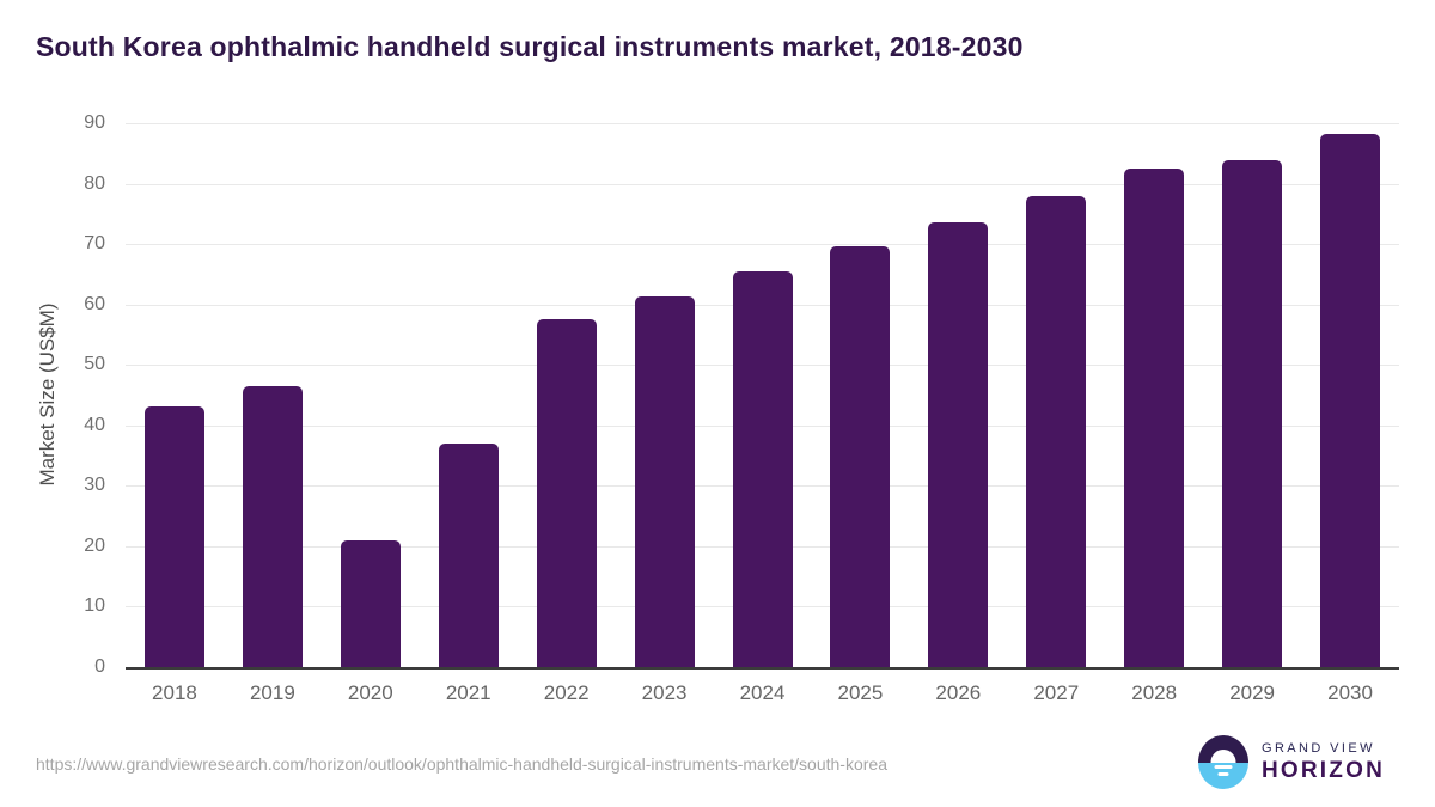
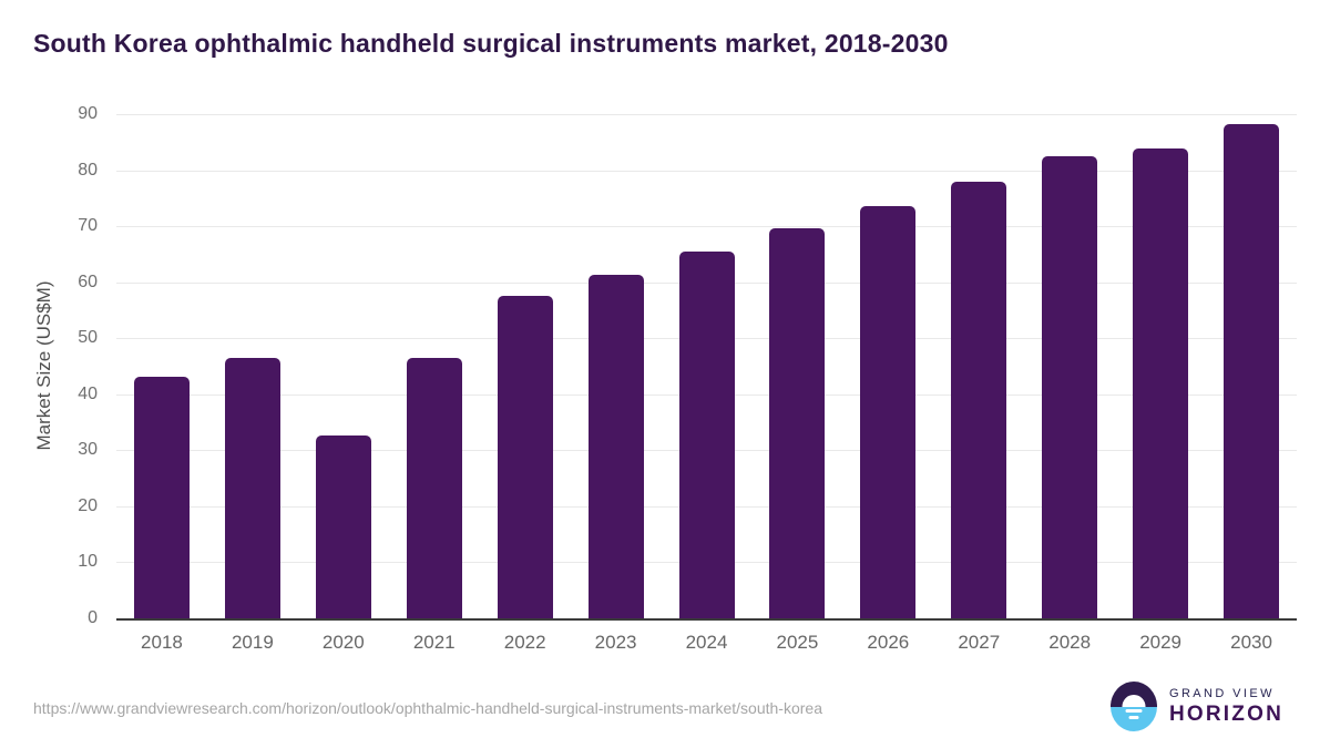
2020: 21 -> 33
2021: 37 -> 46
